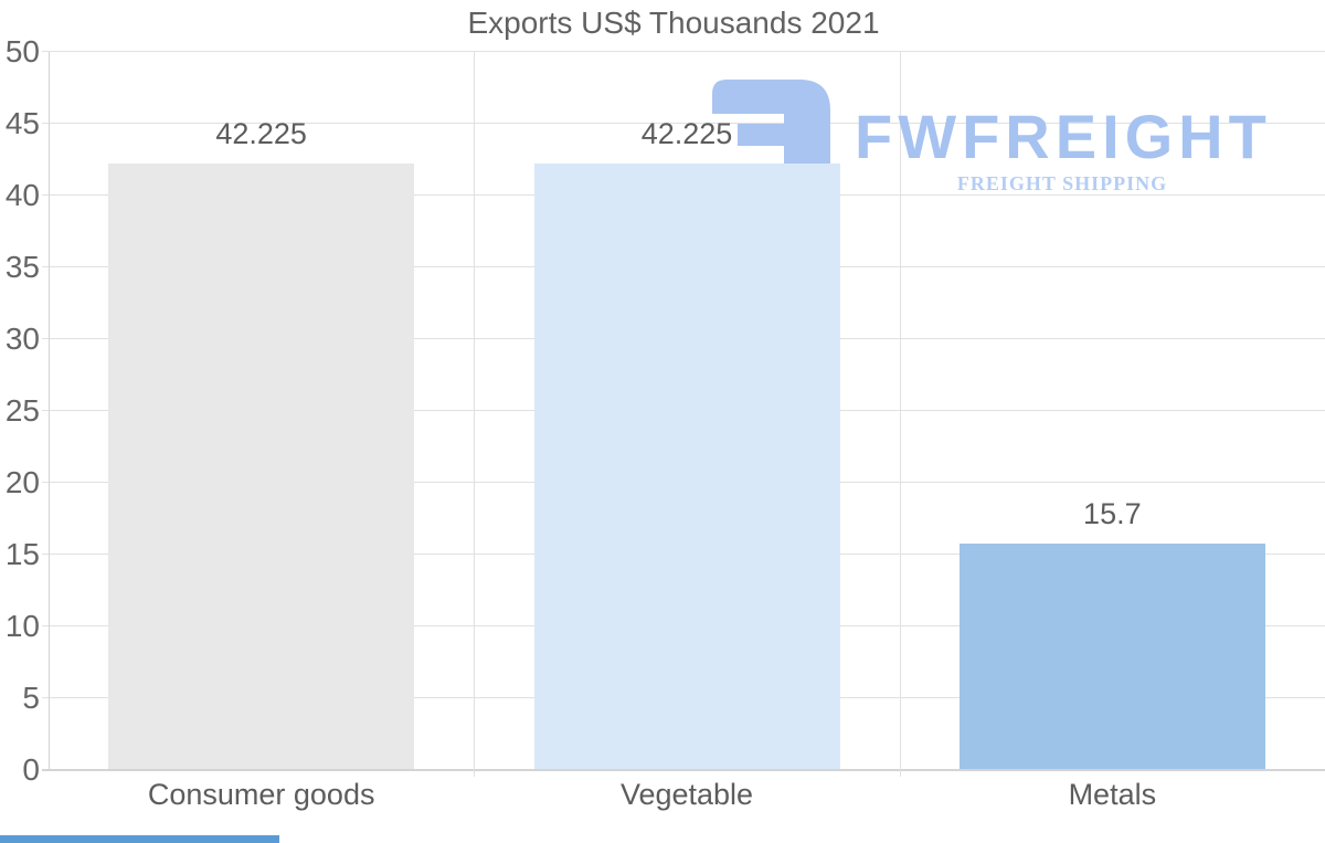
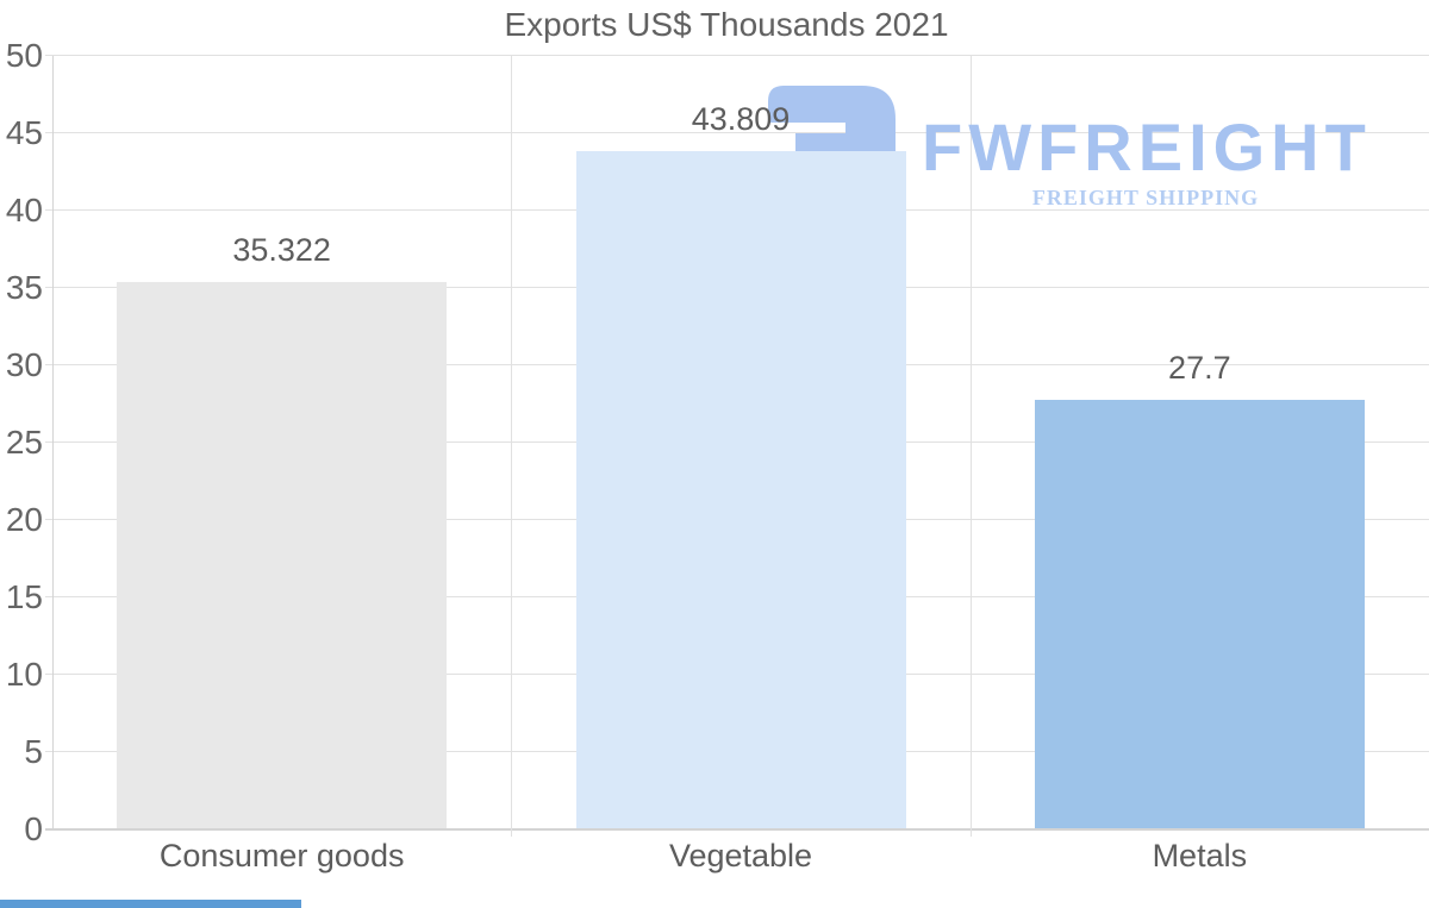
Consumer goods: 42.225 -> 35.322
Vegetable: 42.225 -> 43.809
Metals: 15.7 -> 27.7
